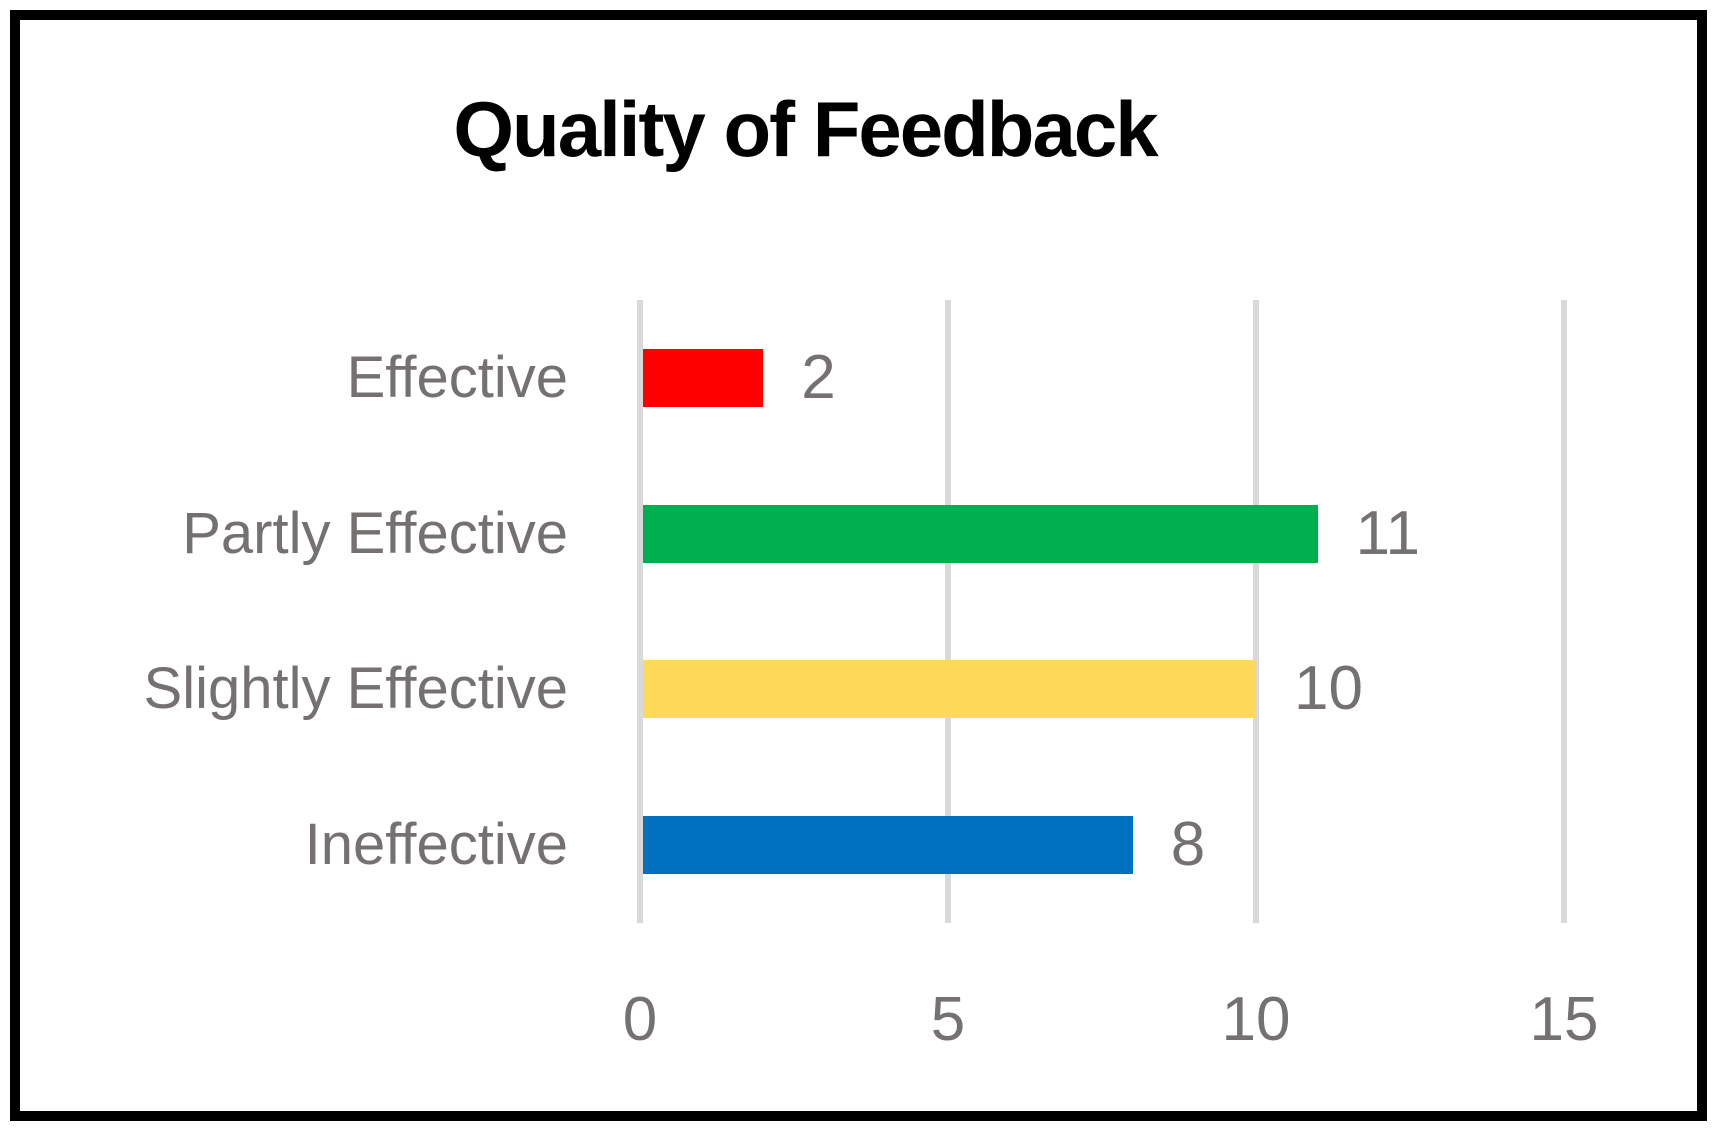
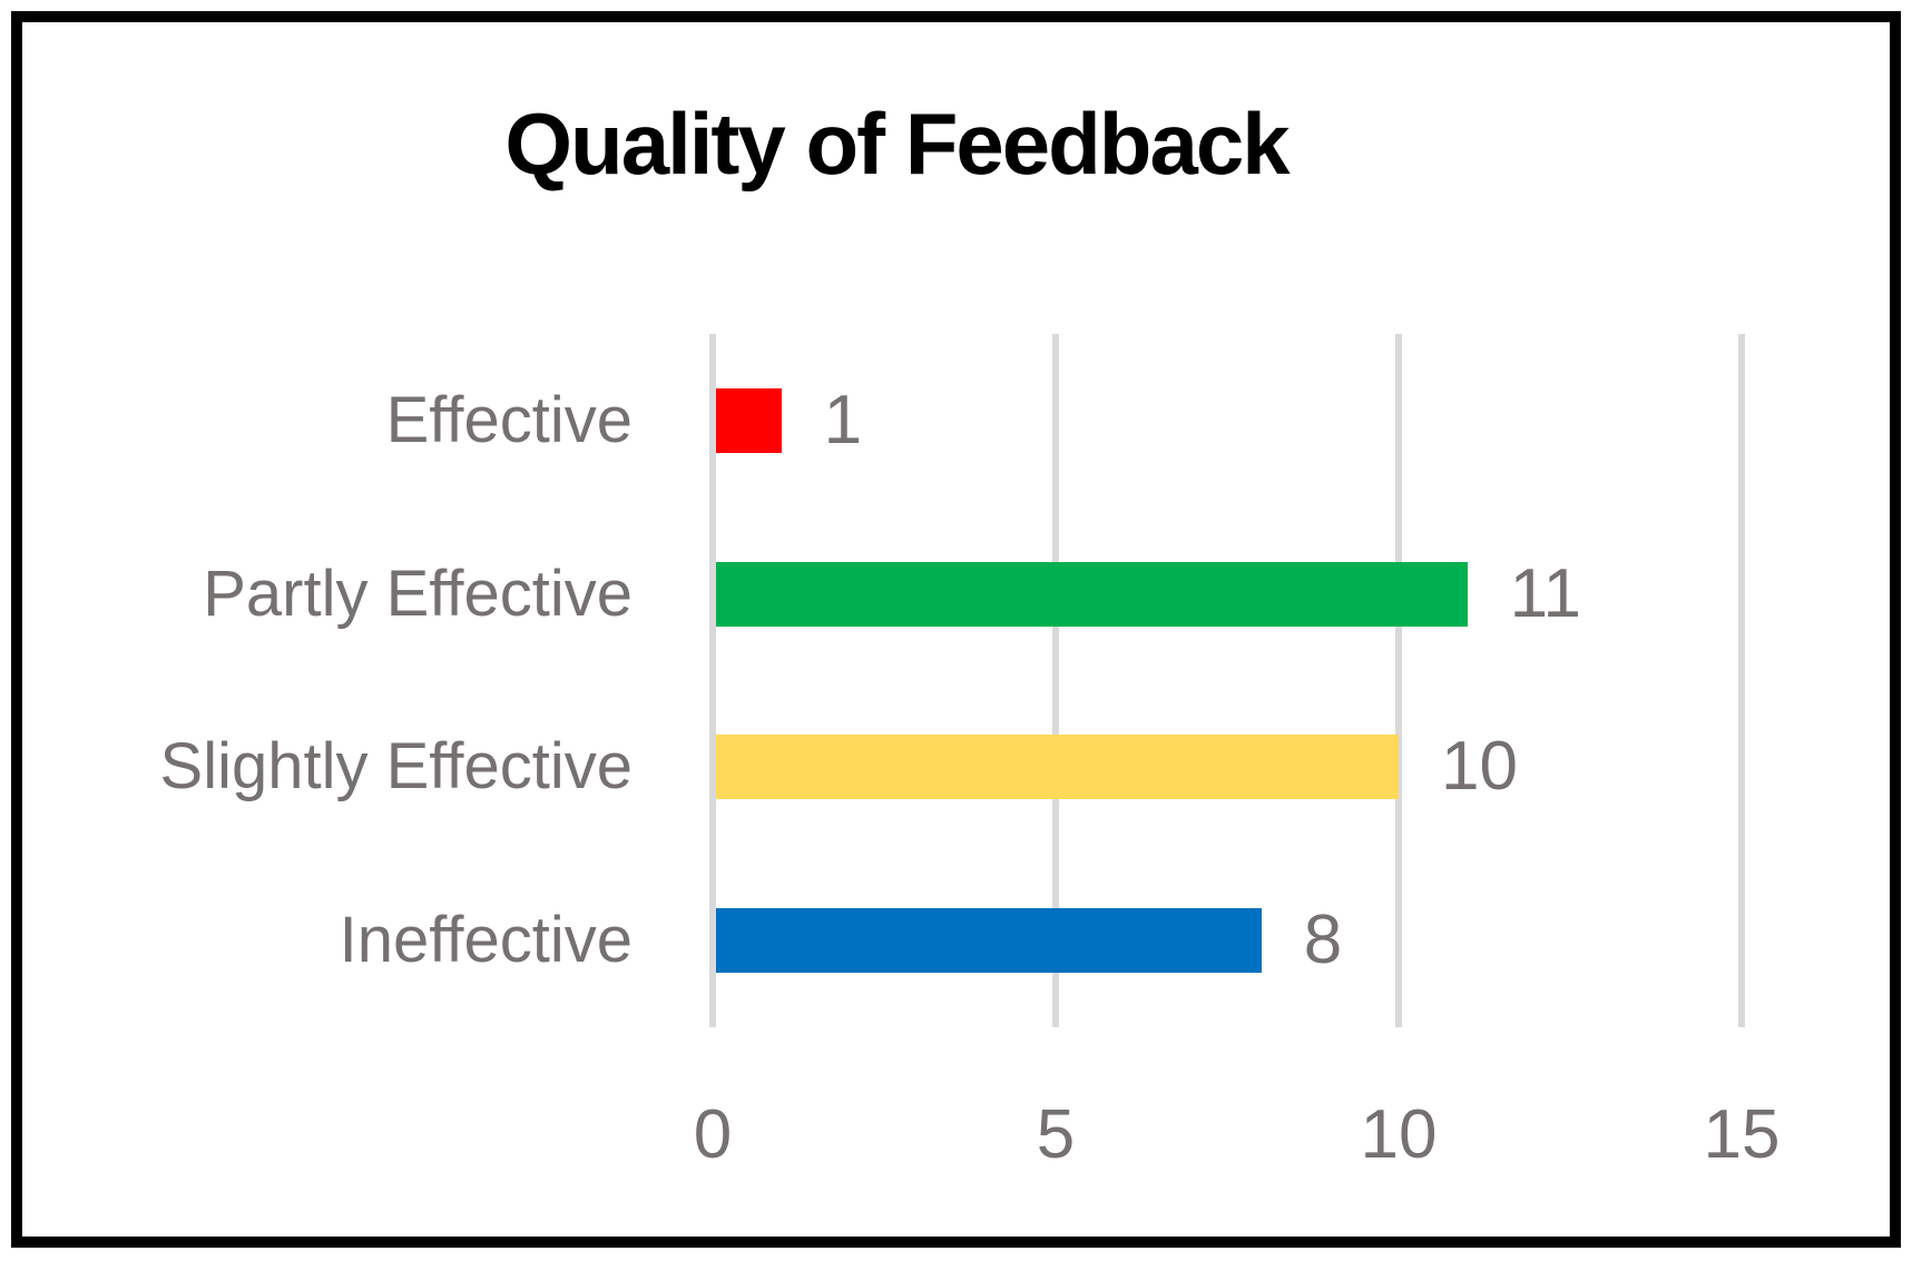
Effective: 2 -> 1
